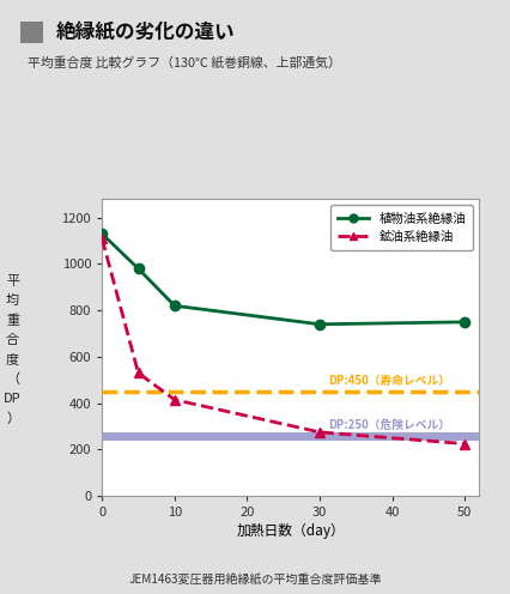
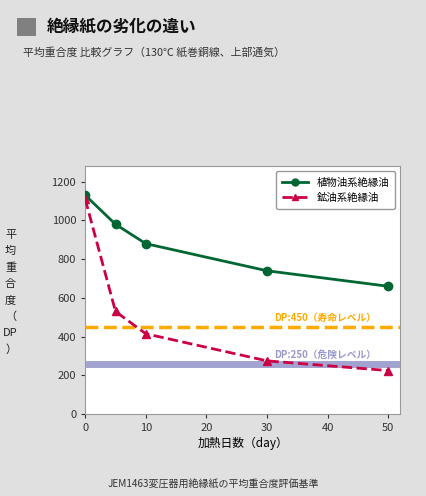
植物油系絶縁油/10: 820 -> 880
植物油系絶縁油/50: 750 -> 660
